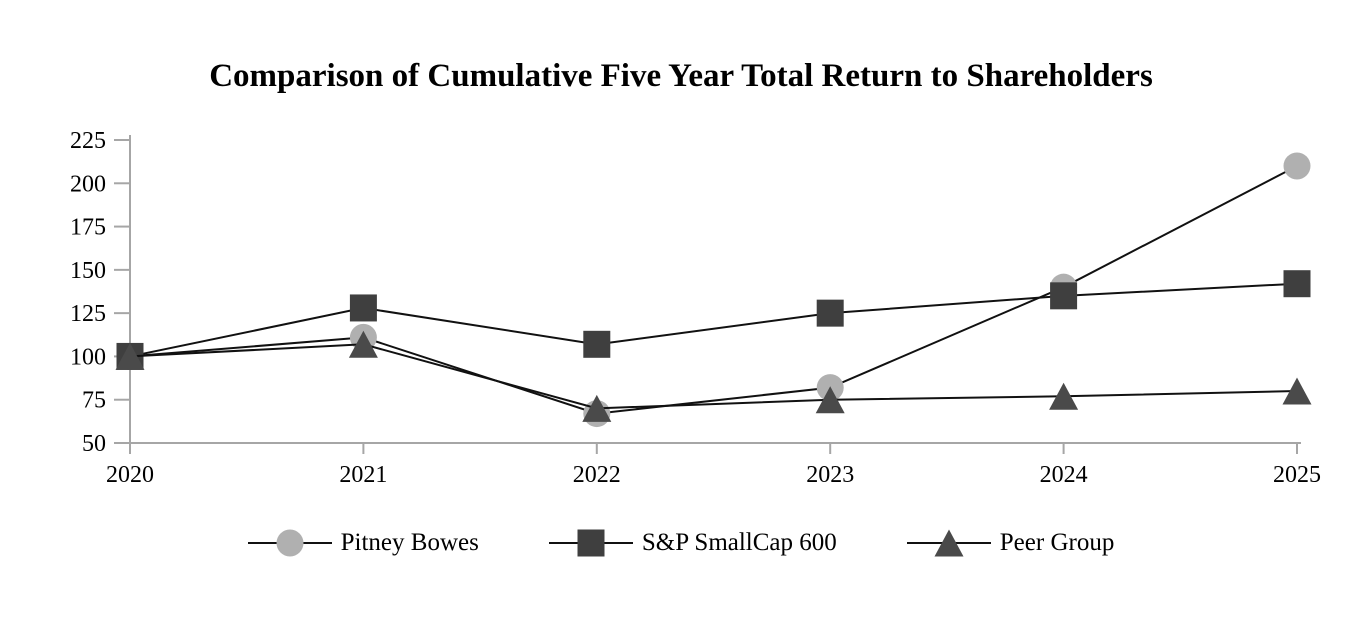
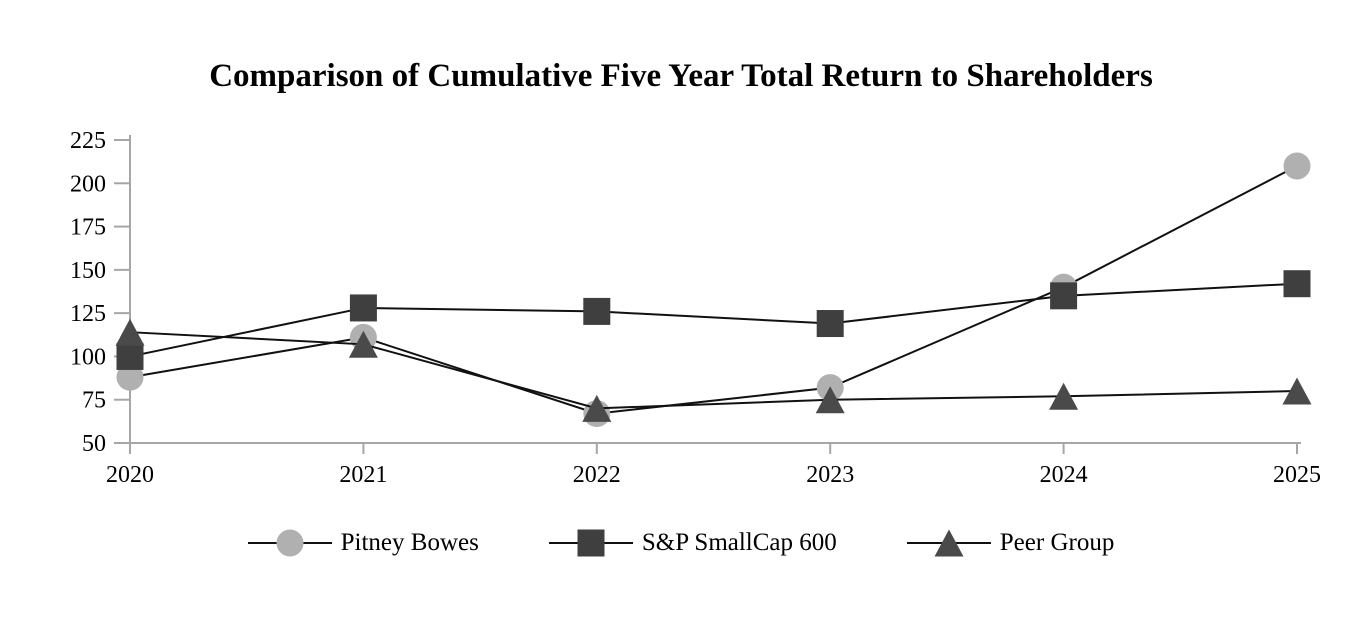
Pitney Bowes/2020: 100 -> 88
Peer Group/2020: 100 -> 114
S&P SmallCap 600/2022: 107 -> 126
S&P SmallCap 600/2023: 125 -> 119
